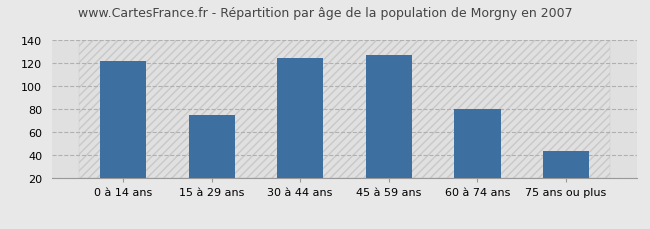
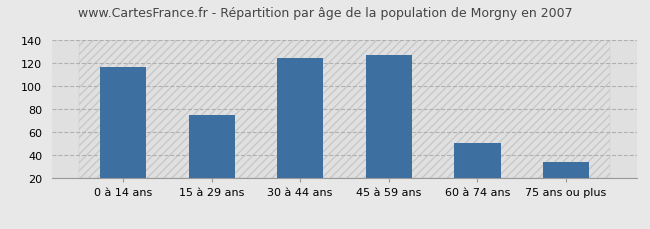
0 à 14 ans: 122 -> 117
60 à 74 ans: 80 -> 51
75 ans ou plus: 44 -> 34
